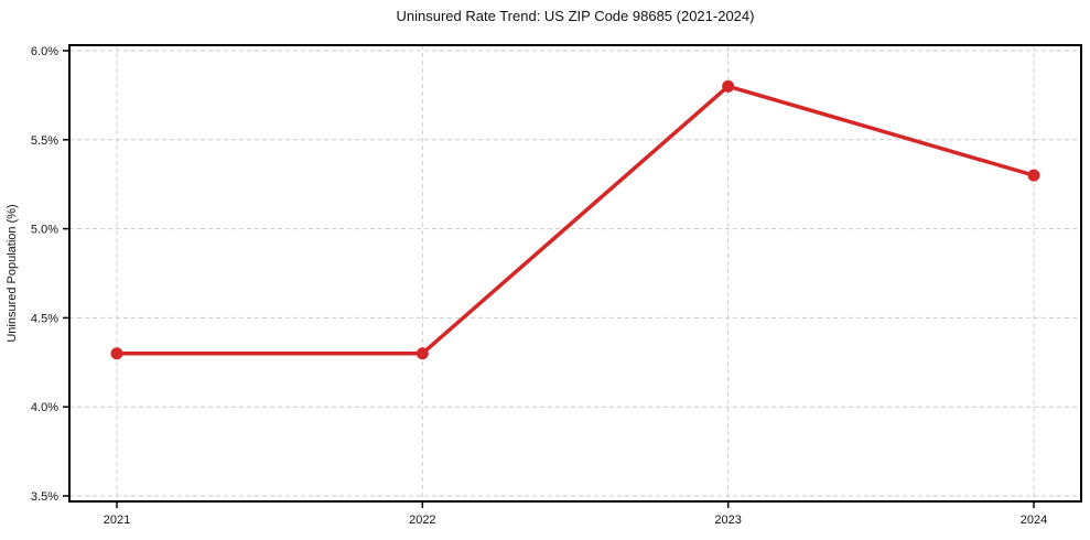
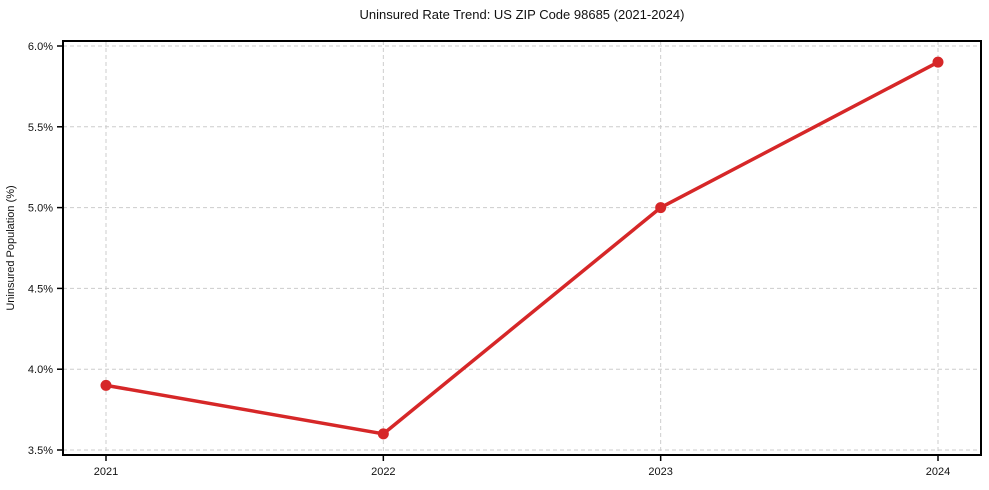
2021: 4.3% -> 3.9%
2022: 4.3% -> 3.6%
2023: 5.8% -> 5.0%
2024: 5.3% -> 5.9%
